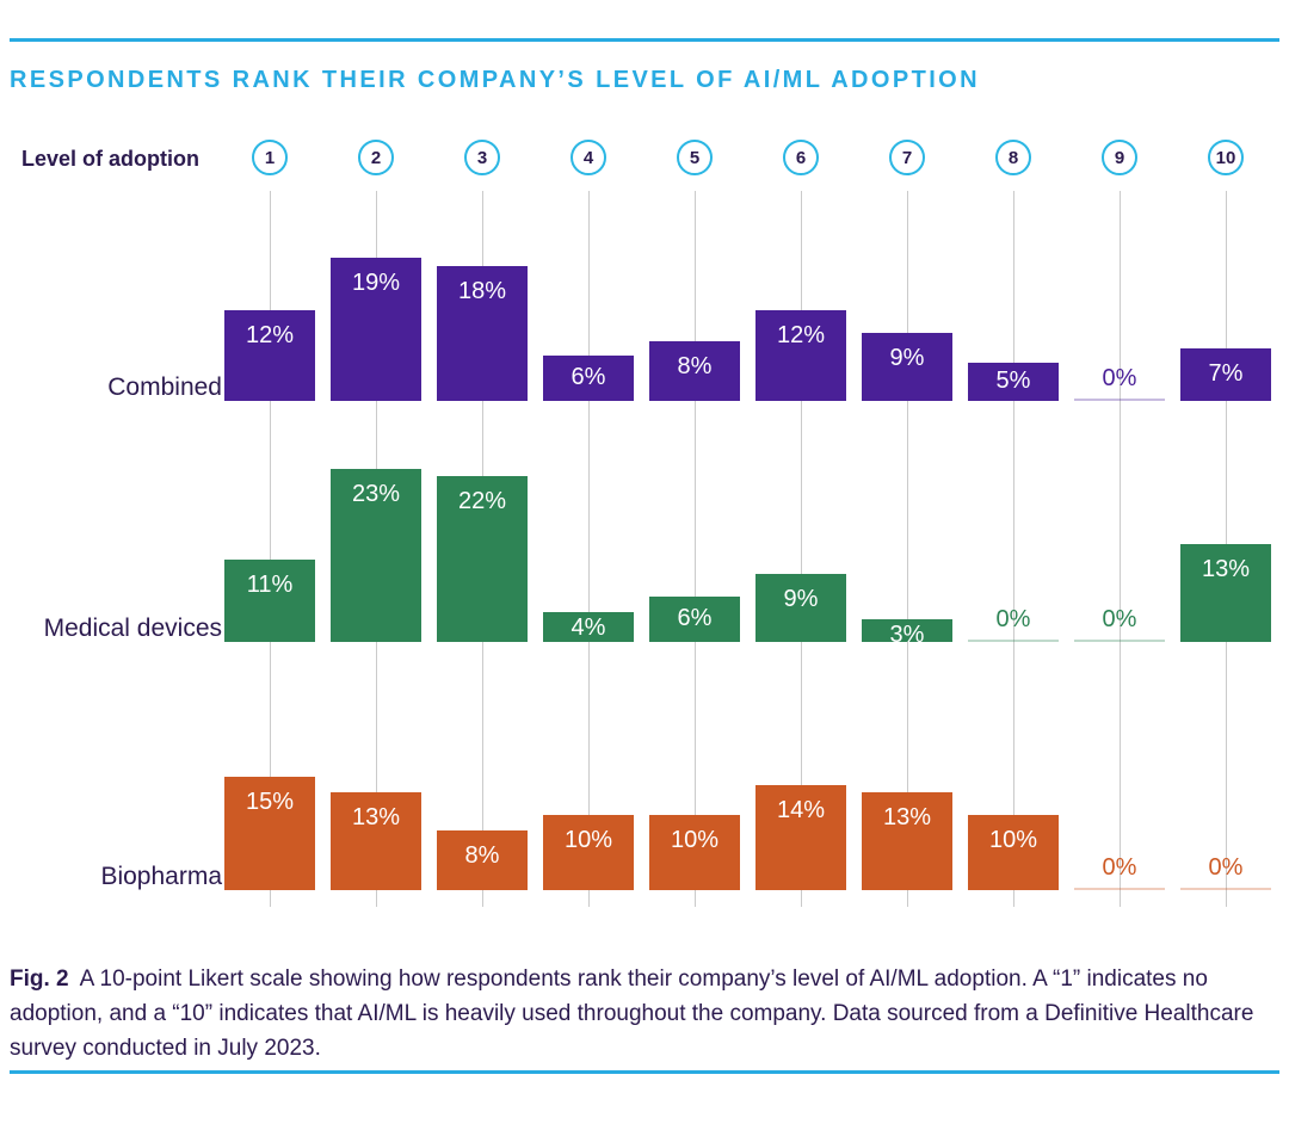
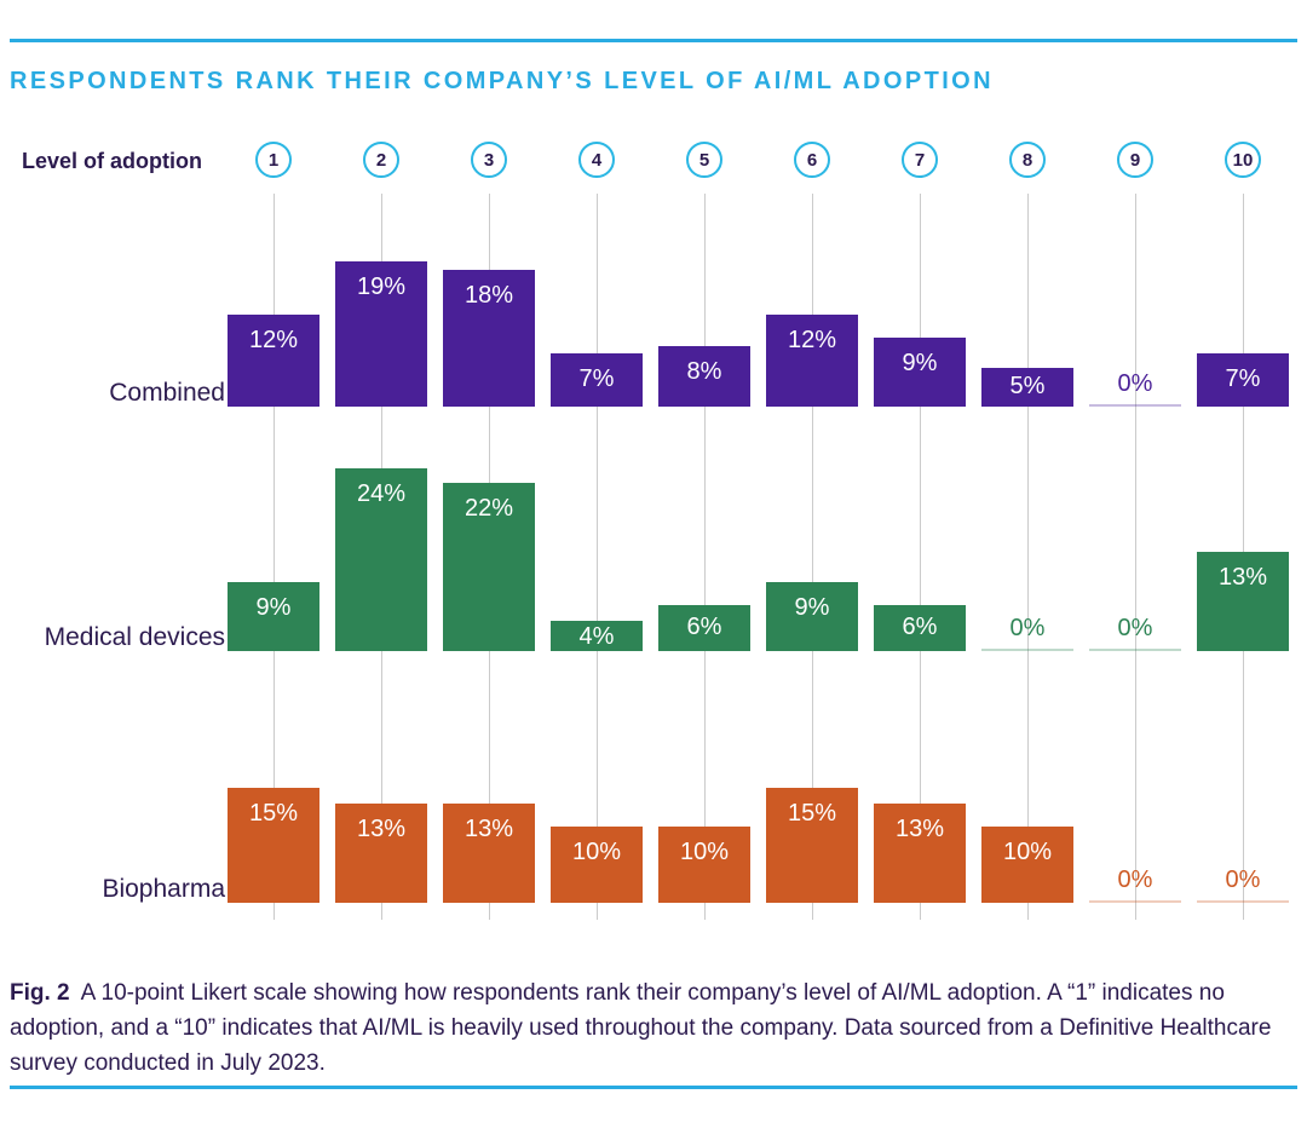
Medical devices/1: 11% -> 9%
Medical devices/2: 23% -> 24%
Biopharma/3: 8% -> 13%
Combined/4: 6% -> 7%
Biopharma/6: 14% -> 15%
Medical devices/7: 3% -> 6%
